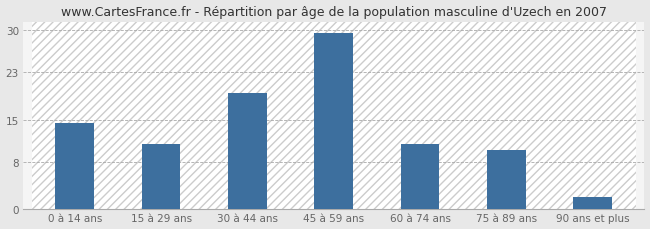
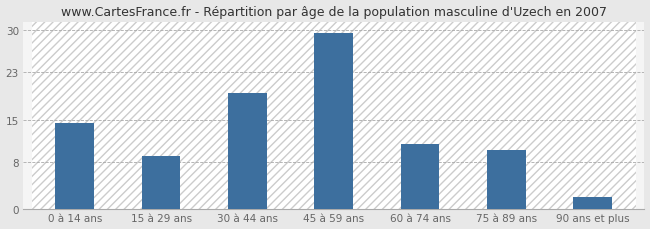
15 à 29 ans: 11.0 -> 9.0
